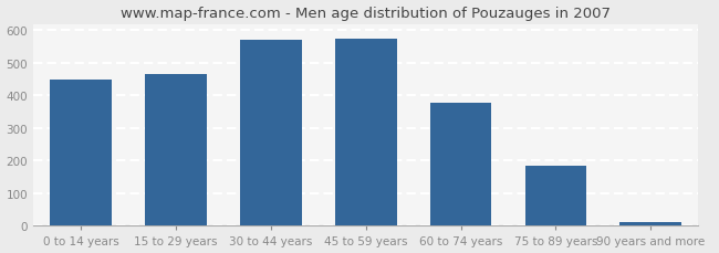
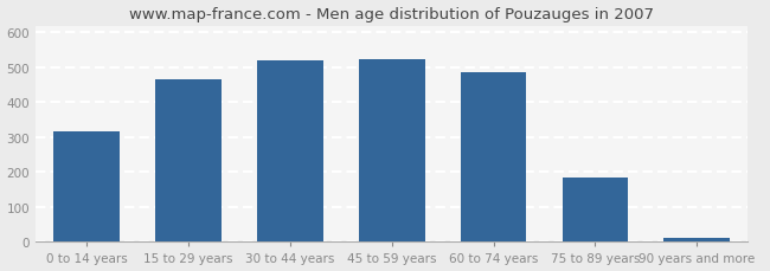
0 to 14 years: 449 -> 315
30 to 44 years: 570 -> 520
45 to 59 years: 573 -> 525
60 to 74 years: 376 -> 485
